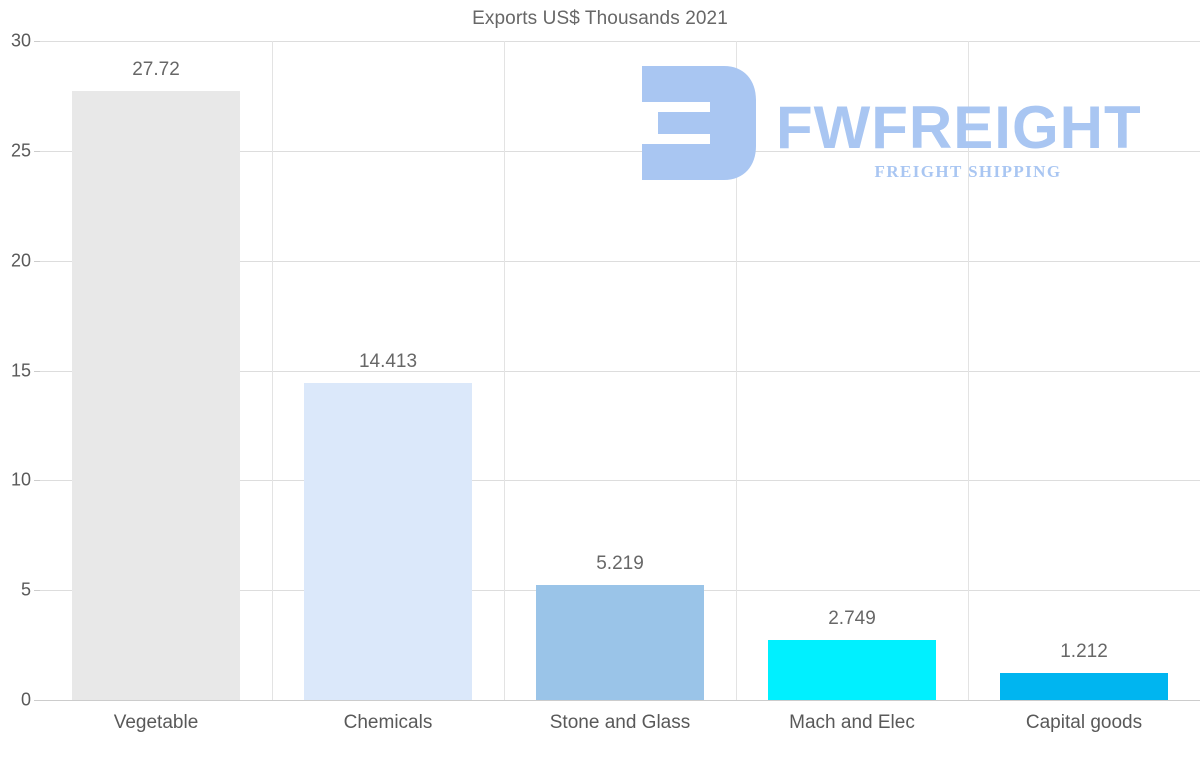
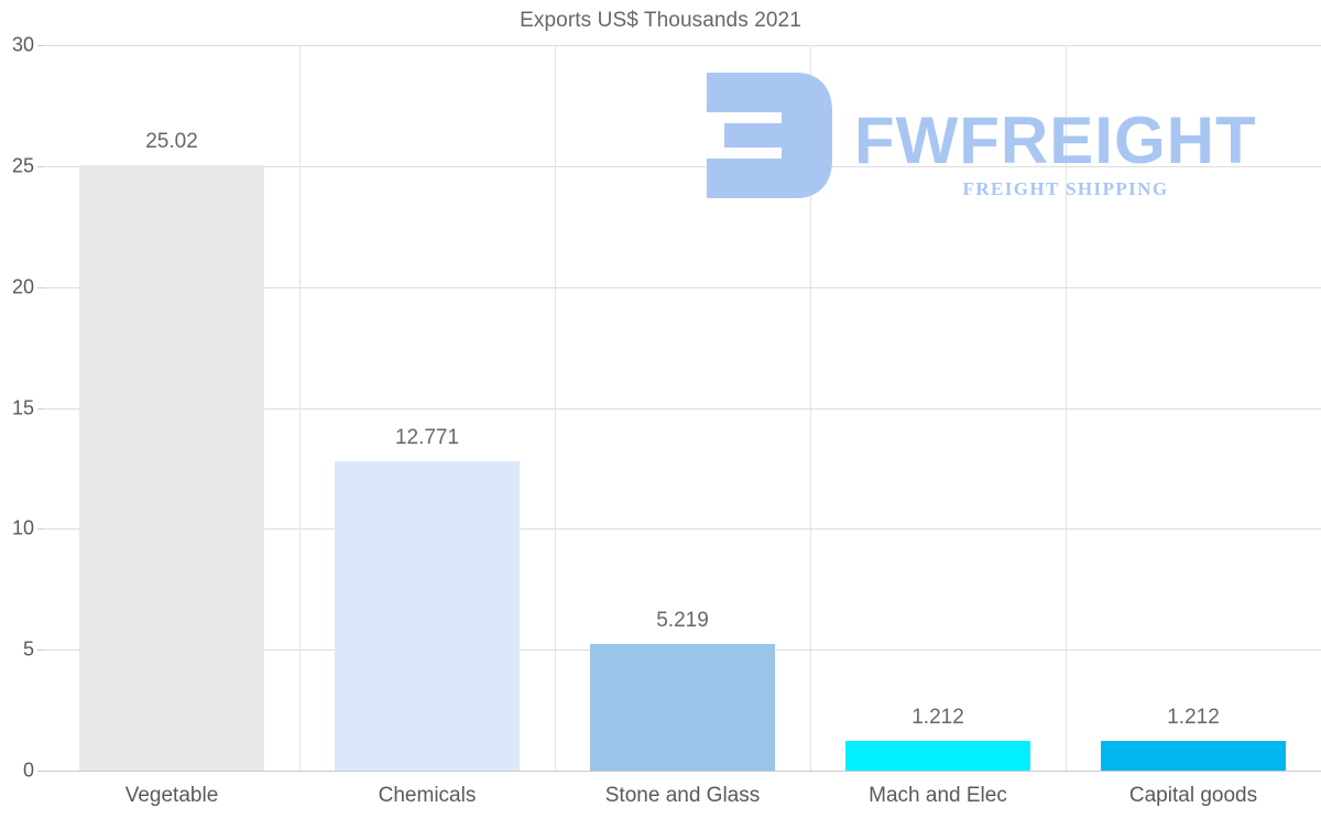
Vegetable: 27.72 -> 25.02
Chemicals: 14.413 -> 12.771
Mach and Elec: 2.749 -> 1.212
